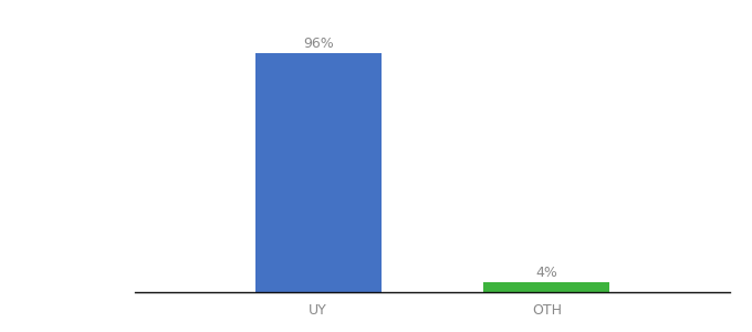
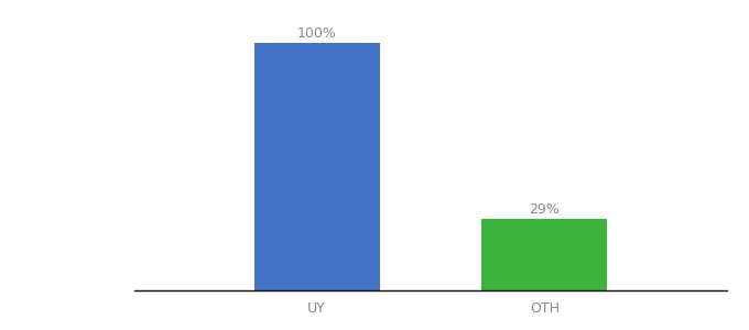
UY: 96% -> 100%
OTH: 4% -> 29%
